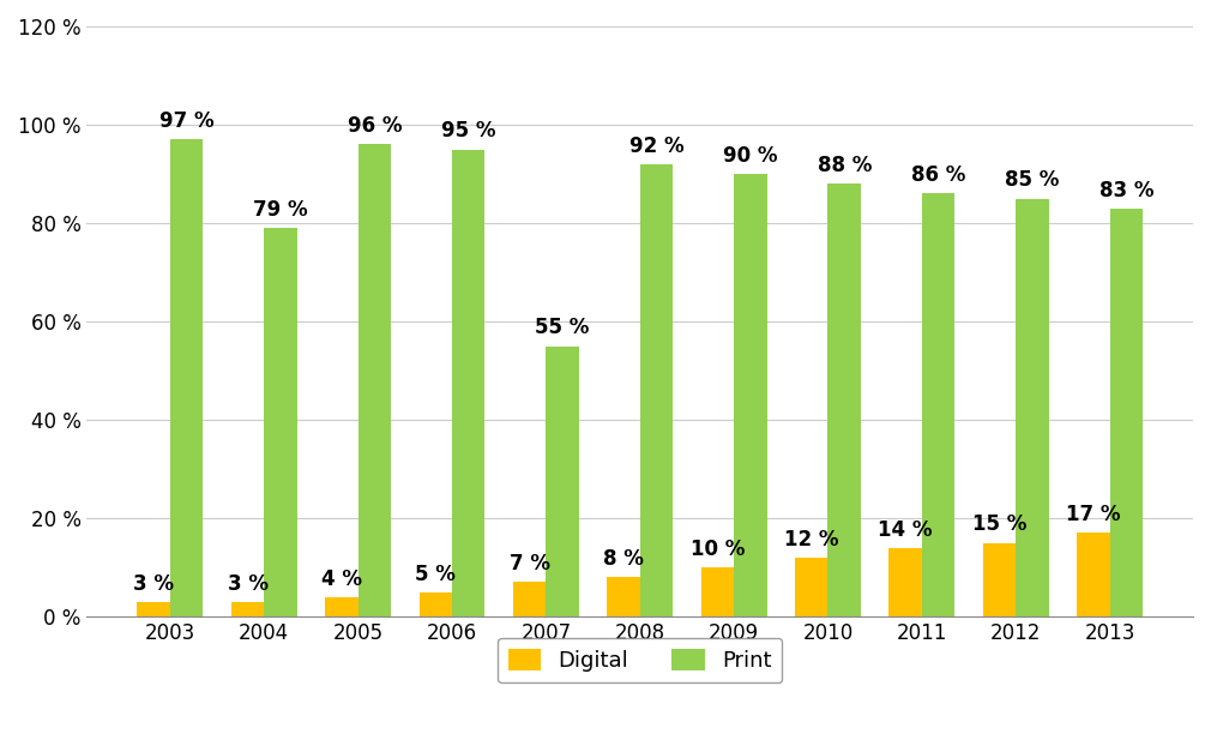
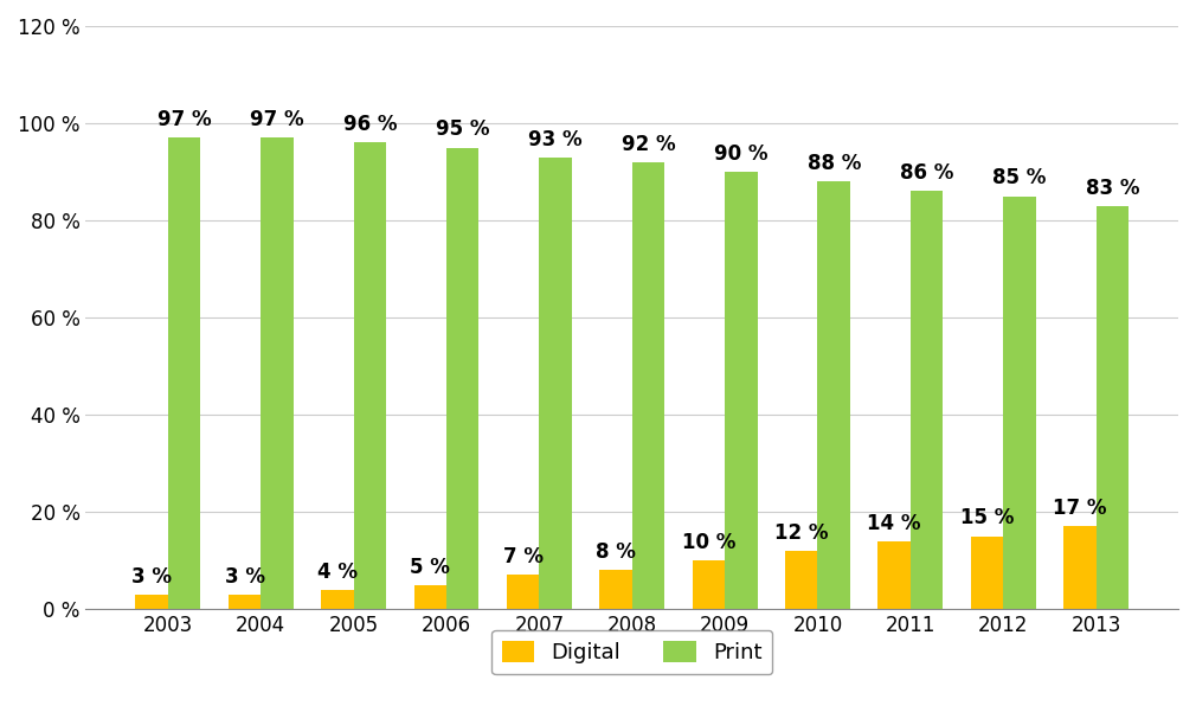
Print/2004: 79 -> 97
Print/2007: 55 -> 93
